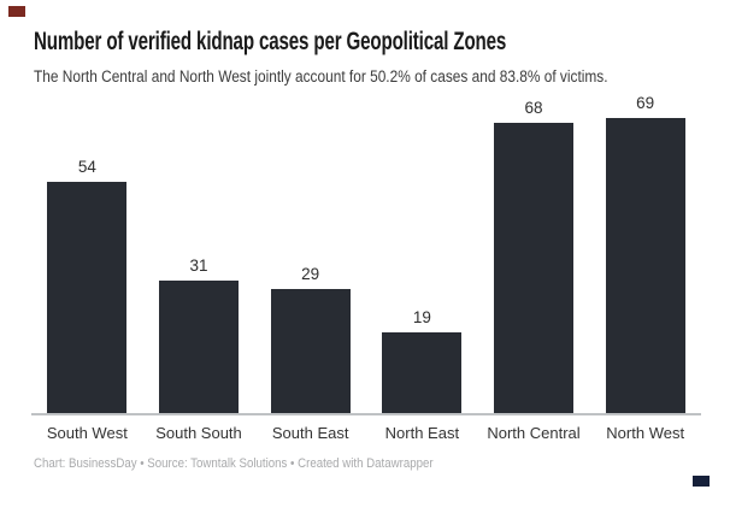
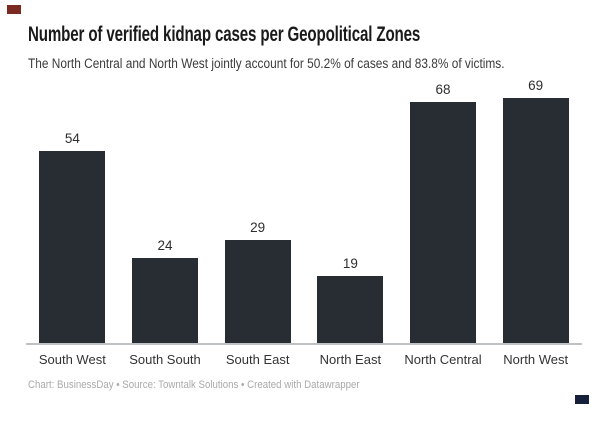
South South: 31 -> 24
